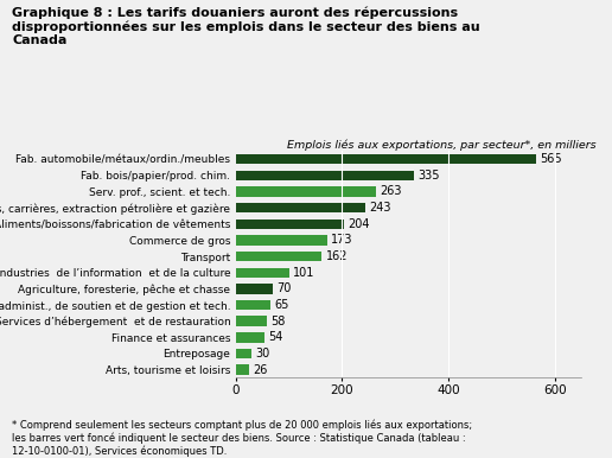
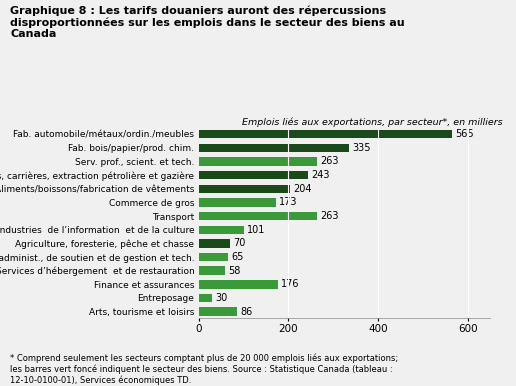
Transport: 162 -> 263
Finance et assurances: 54 -> 176
Arts, tourisme et loisirs: 26 -> 86
